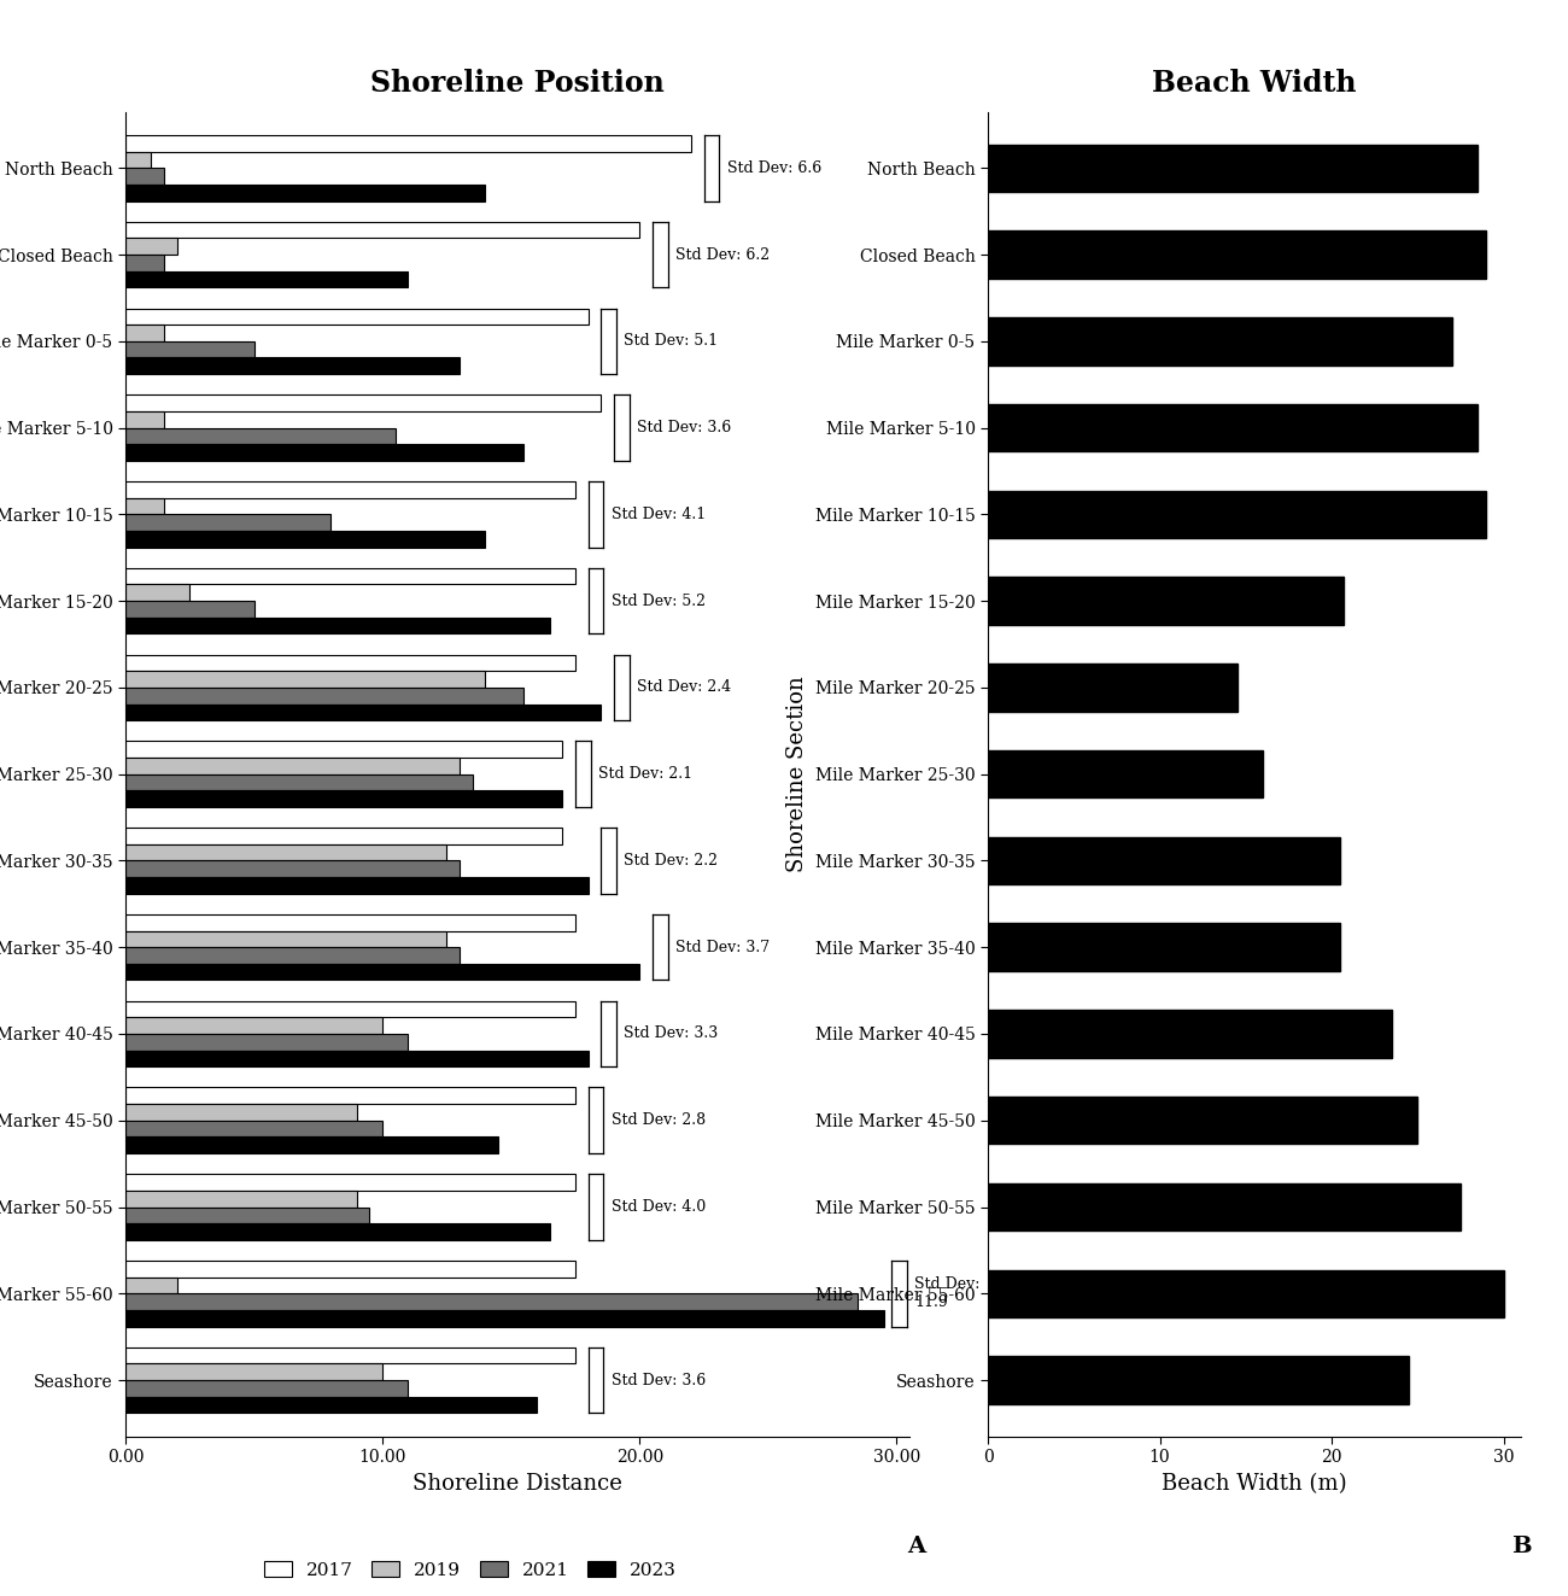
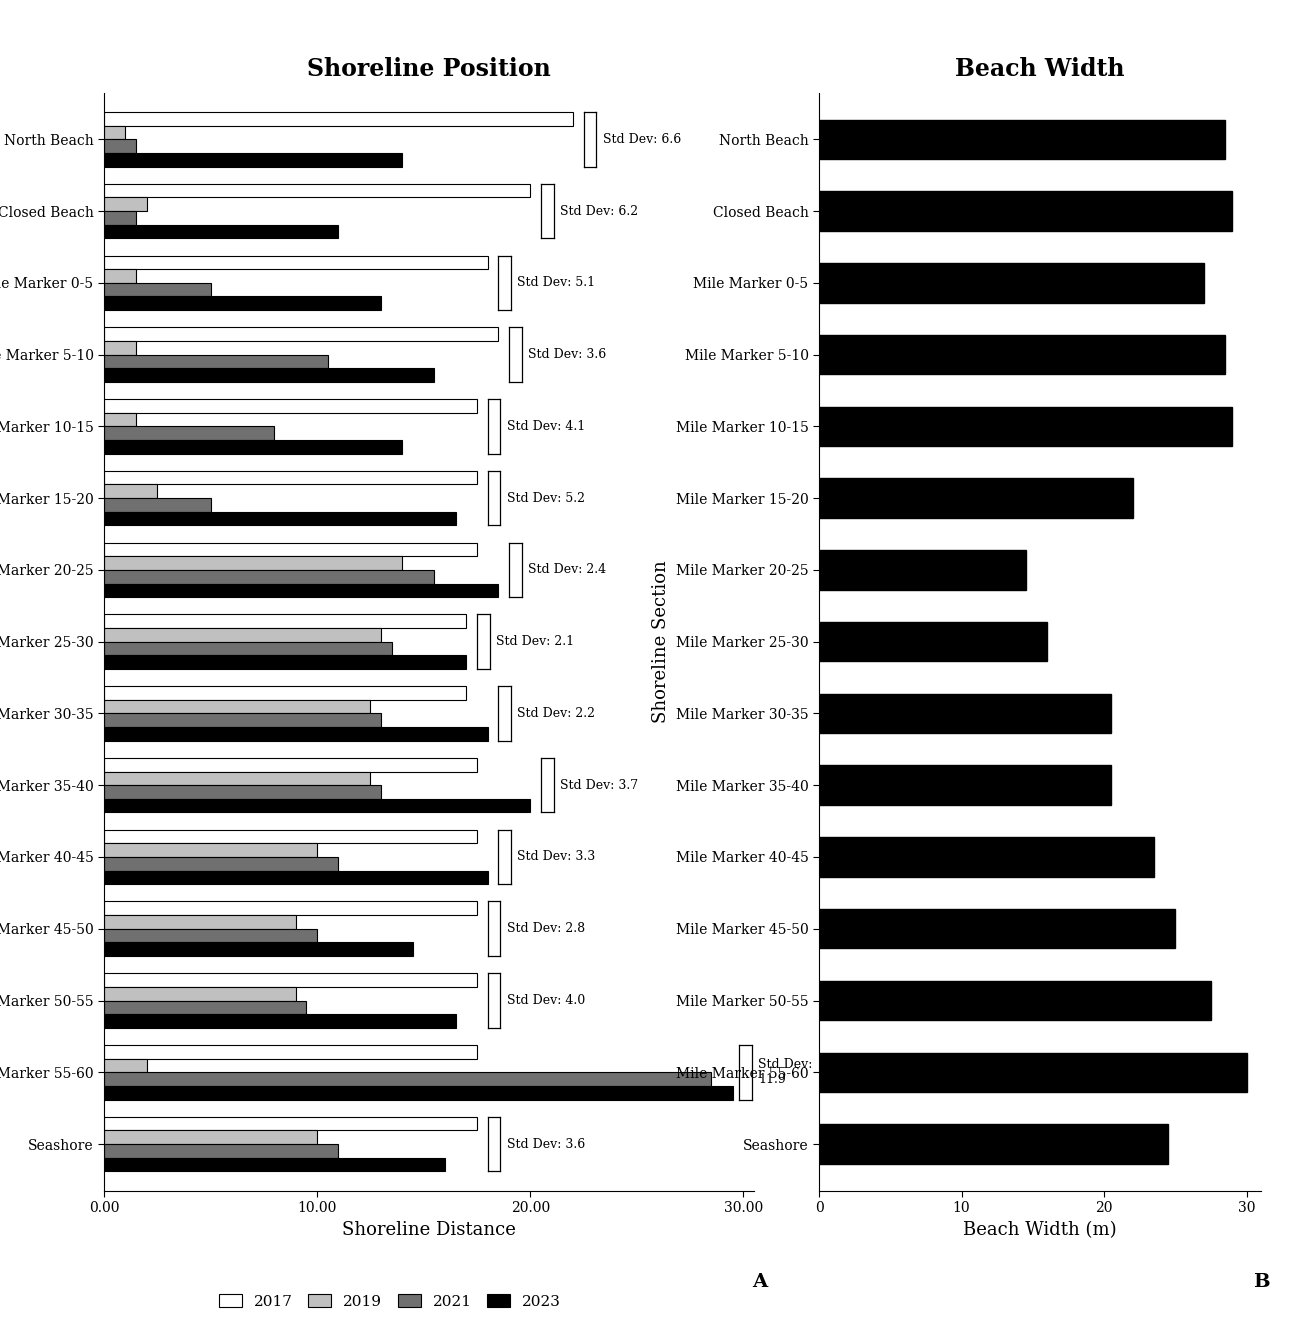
Beach Width/Mile Marker 15-20: 20.7 -> 22.0
